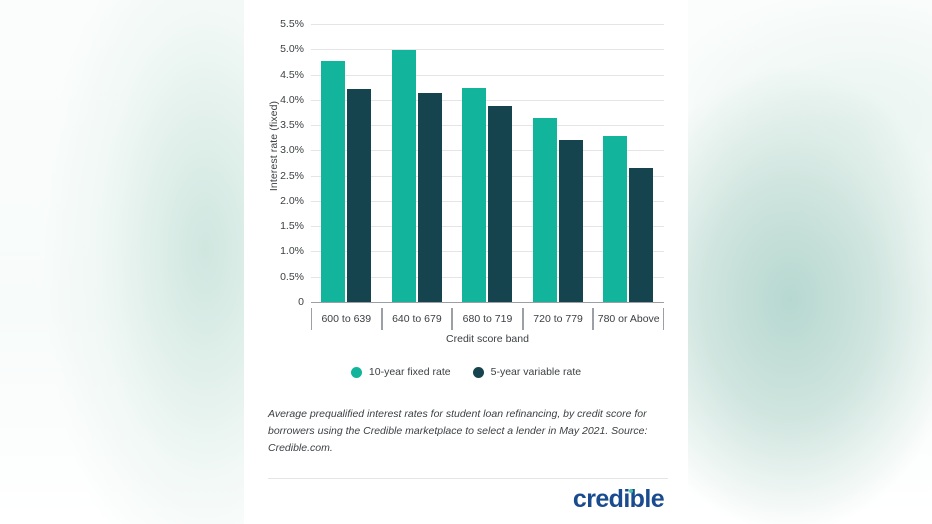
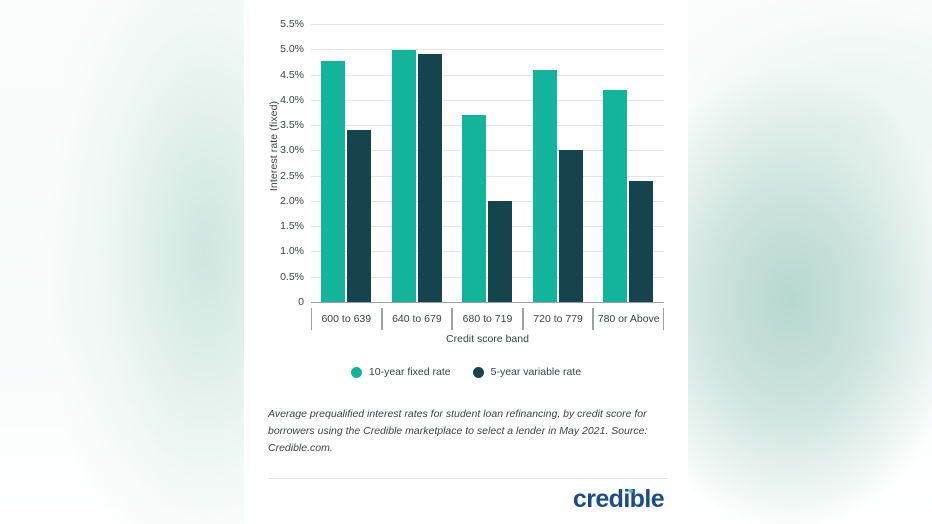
5-year variable rate/600 to 639: 4.2% -> 3.4%
5-year variable rate/640 to 679: 4.1% -> 4.9%
10-year fixed rate/680 to 719: 4.2% -> 3.7%
5-year variable rate/680 to 719: 3.9% -> 2.0%
10-year fixed rate/720 to 779: 3.6% -> 4.6%
5-year variable rate/720 to 779: 3.2% -> 3.0%
10-year fixed rate/780 or Above: 3.3% -> 4.2%
5-year variable rate/780 or Above: 2.7% -> 2.4%
